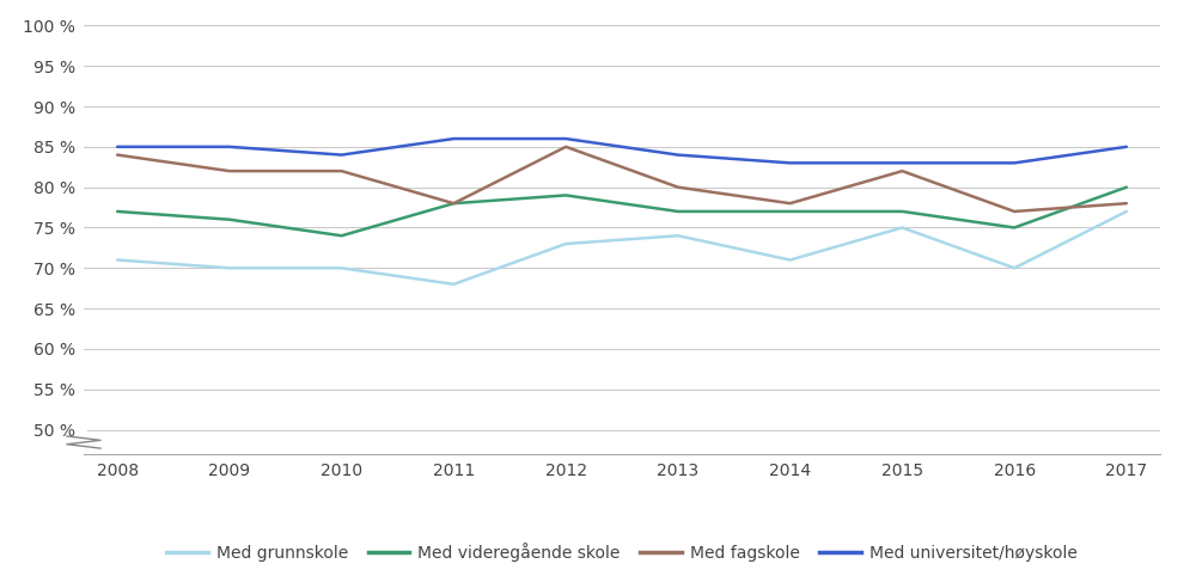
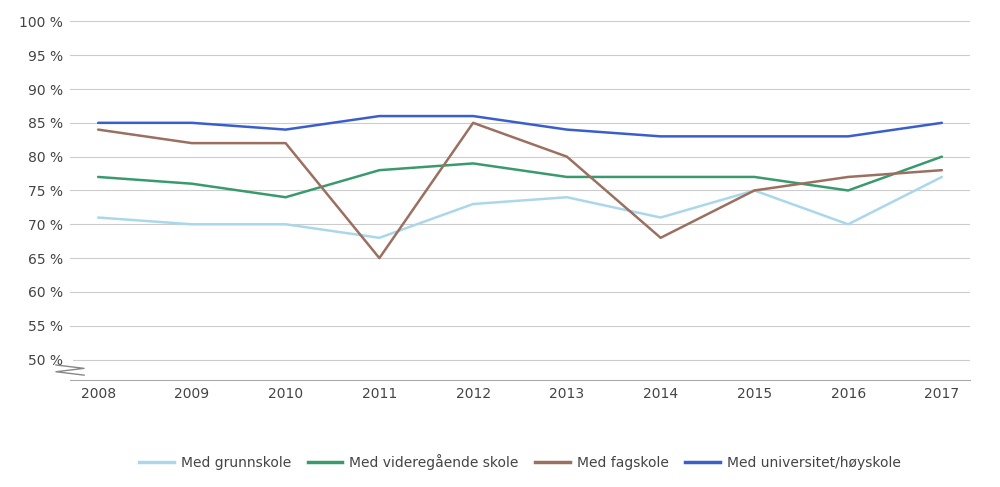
Med fagskole/2011: 78 % -> 65 %
Med fagskole/2014: 78 % -> 68 %
Med fagskole/2015: 82 % -> 75 %
